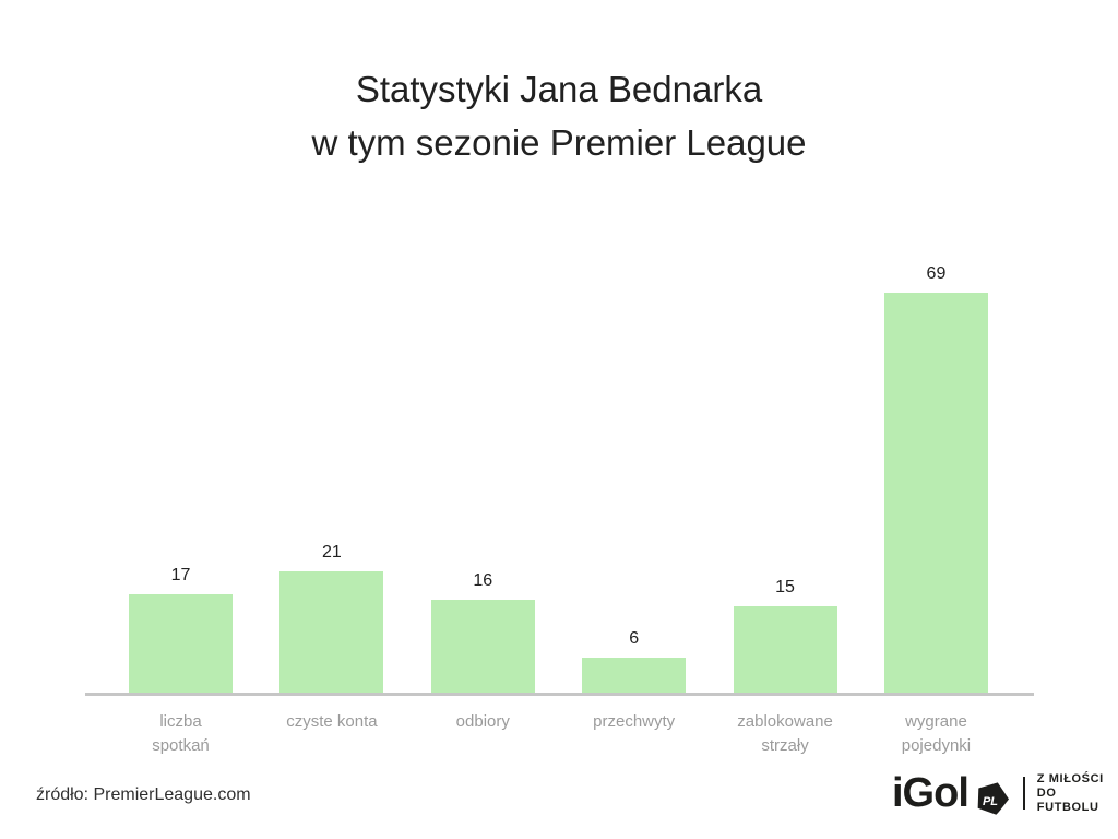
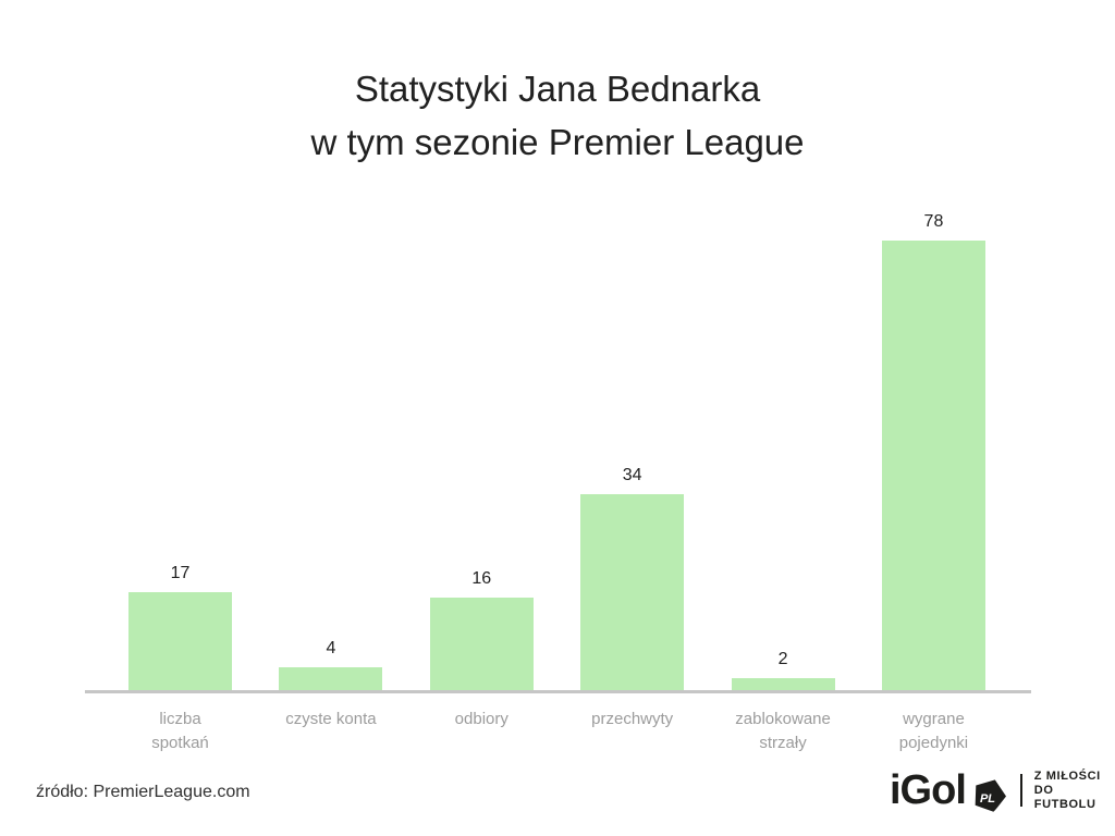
czyste konta: 21 -> 4
przechwyty: 6 -> 34
zablokowane strzały: 15 -> 2
wygrane pojedynki: 69 -> 78
